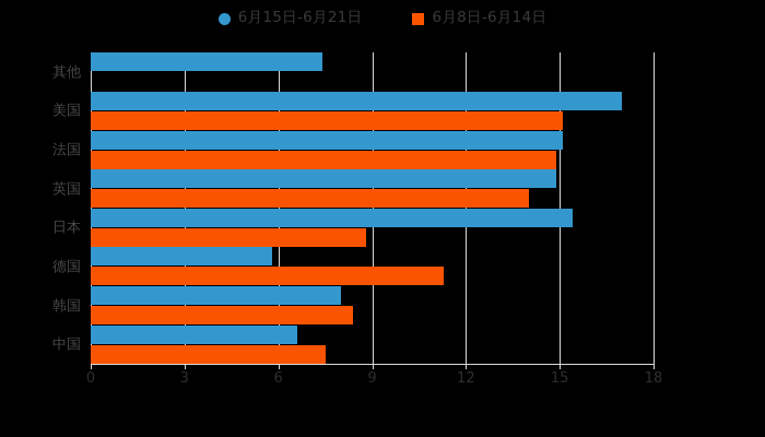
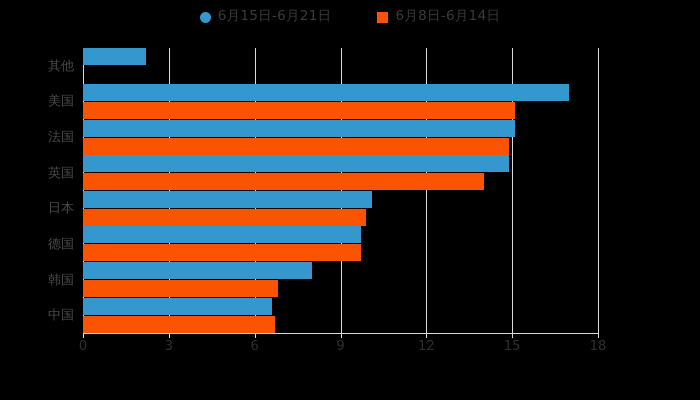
6月15日-6月21日/其他: 7.4 -> 2.2
6月15日-6月21日/日本: 15.4 -> 10.1
6月8日-6月14日/日本: 8.8 -> 9.9
6月15日-6月21日/德国: 5.8 -> 9.7
6月8日-6月14日/德国: 11.3 -> 9.7
6月8日-6月14日/韩国: 8.4 -> 6.8
6月8日-6月14日/中国: 7.5 -> 6.7
